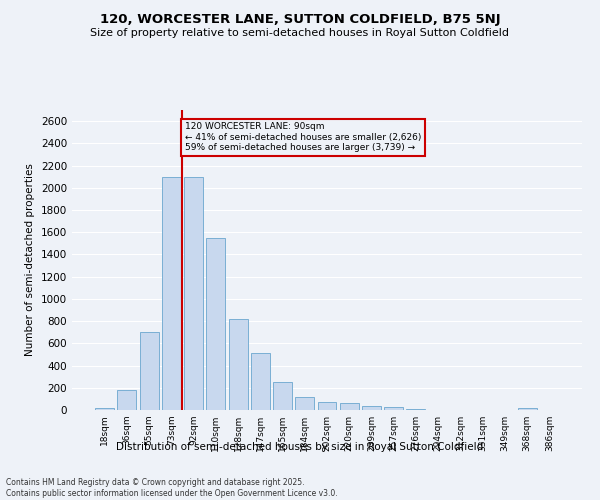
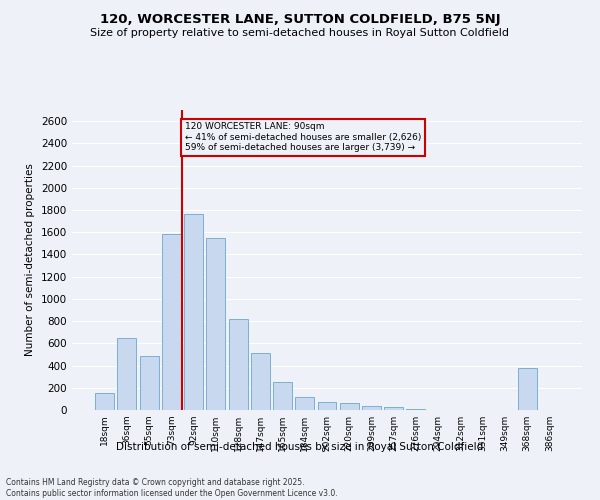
18sqm: 20 -> 150
36sqm: 180 -> 650
55sqm: 700 -> 490
73sqm: 2100 -> 1580
92sqm: 2100 -> 1760
368sqm: 20 -> 380
